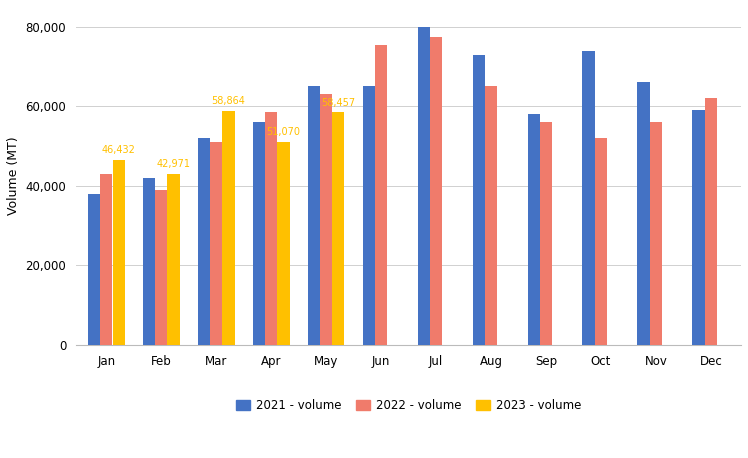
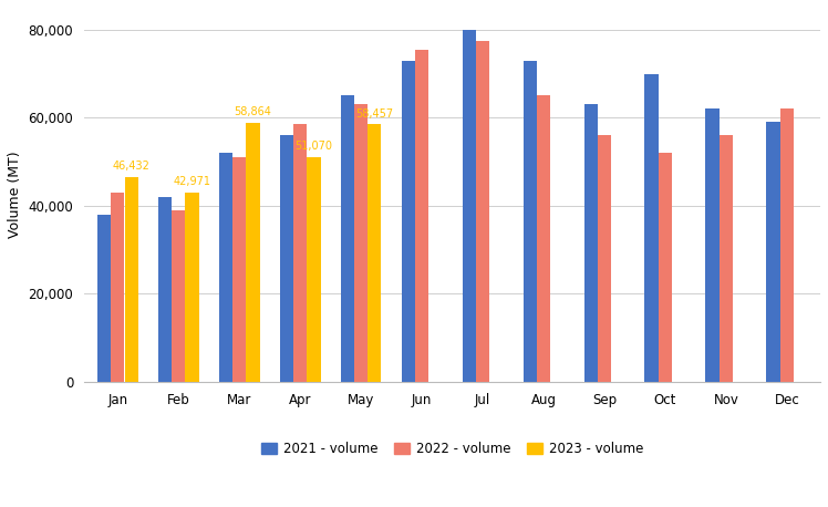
2021 - volume/Jun: 65,000 -> 73,000
2021 - volume/Sep: 58,000 -> 63,000
2021 - volume/Oct: 74,000 -> 70,000
2021 - volume/Nov: 66,000 -> 62,000
